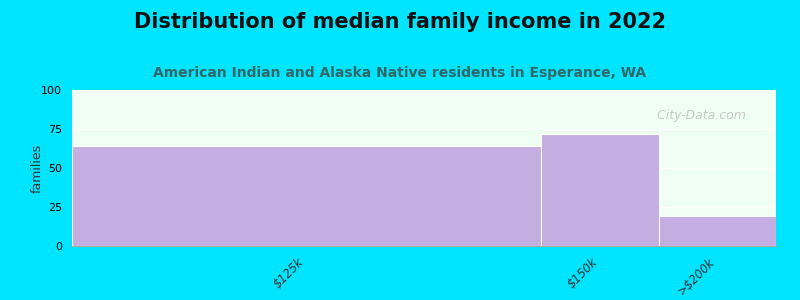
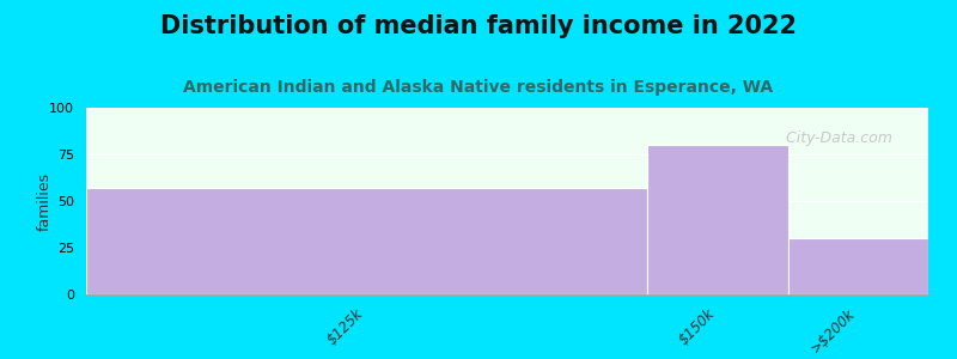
$125k: 64 -> 57
$150k: 72 -> 80
>$200k: 19 -> 30
